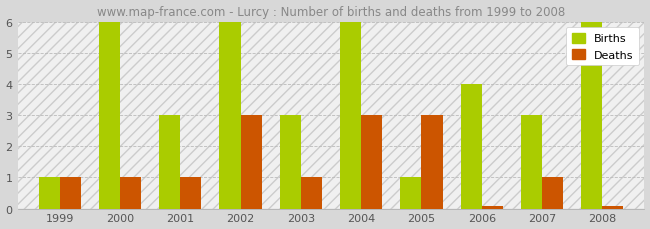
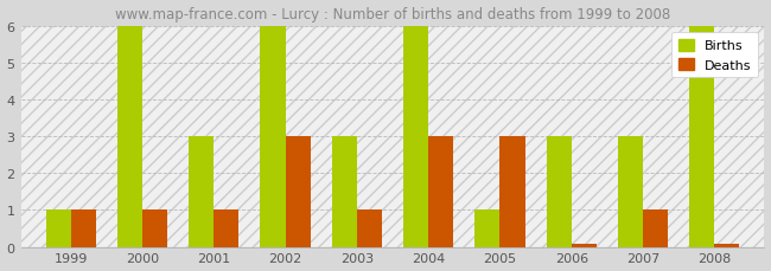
Births/2006: 4 -> 3
